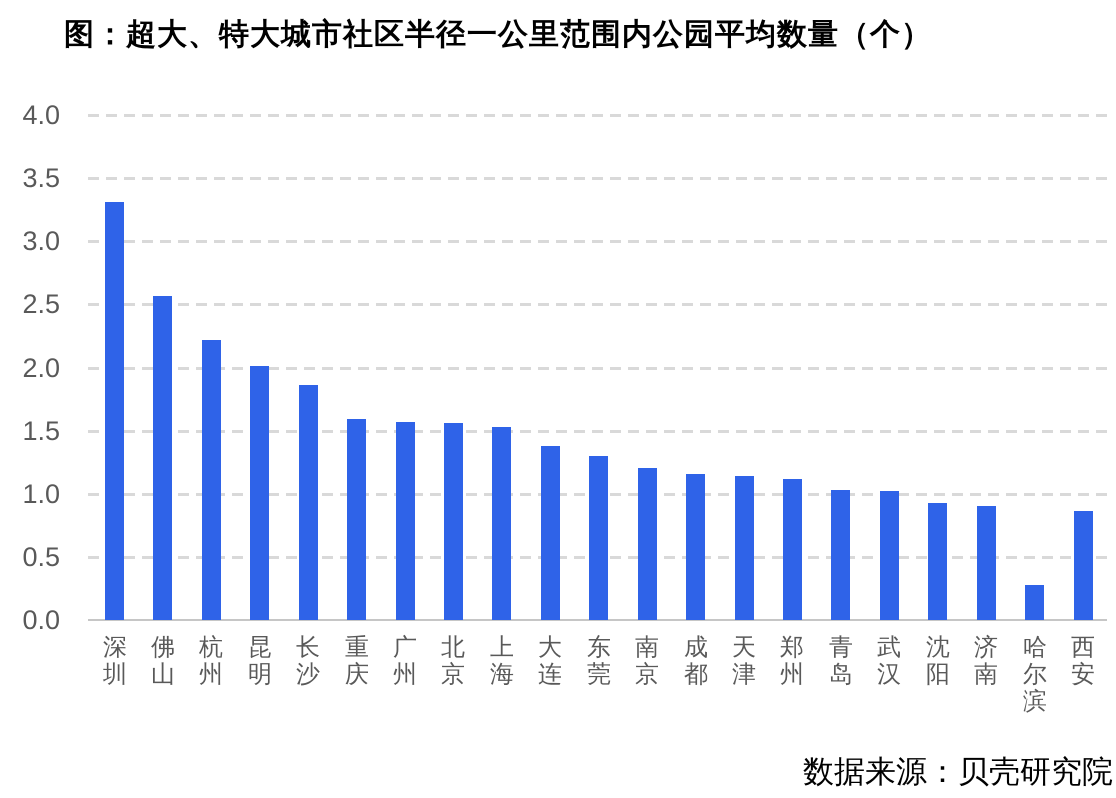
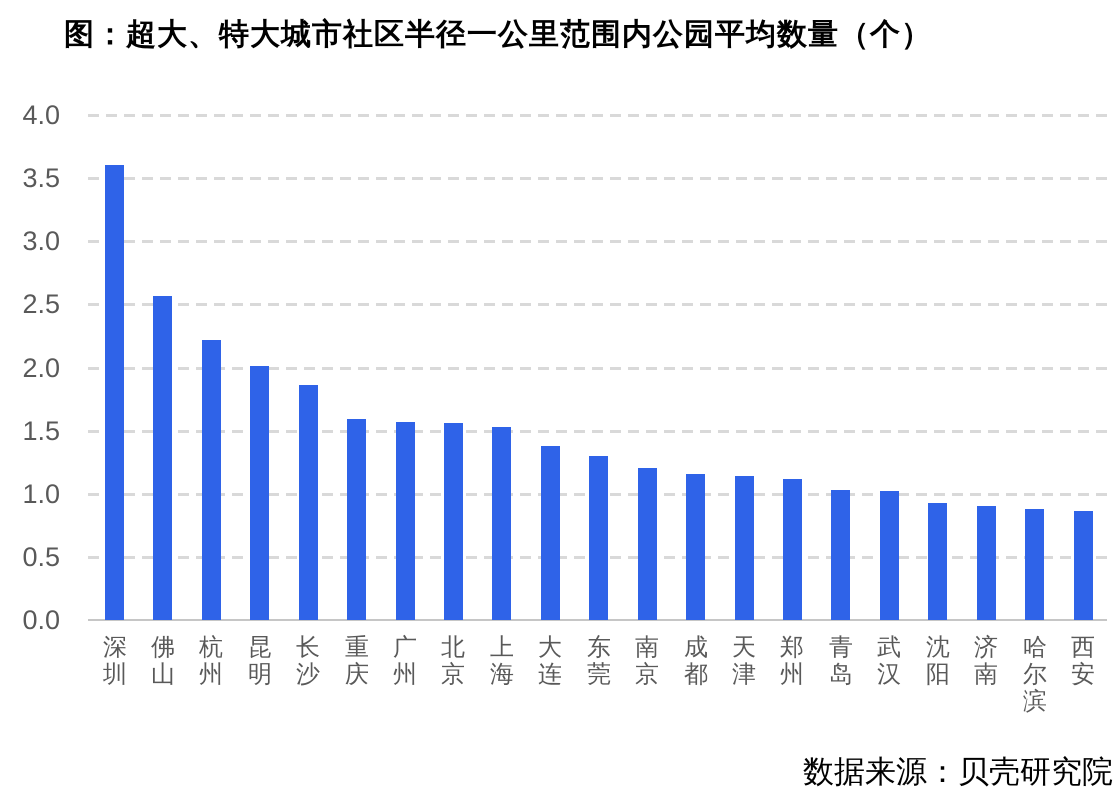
深圳: 3.31 -> 3.60
哈尔滨: 0.28 -> 0.88
